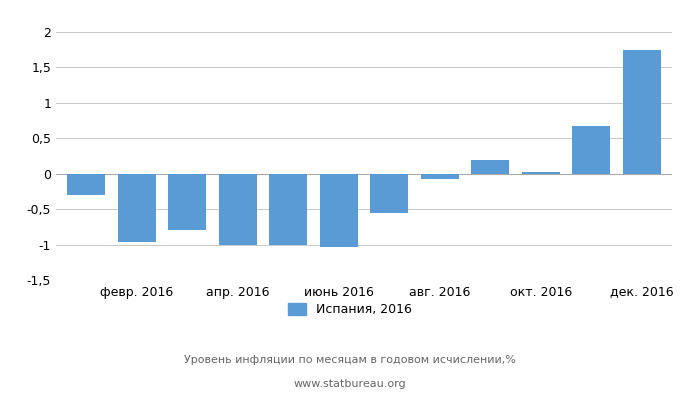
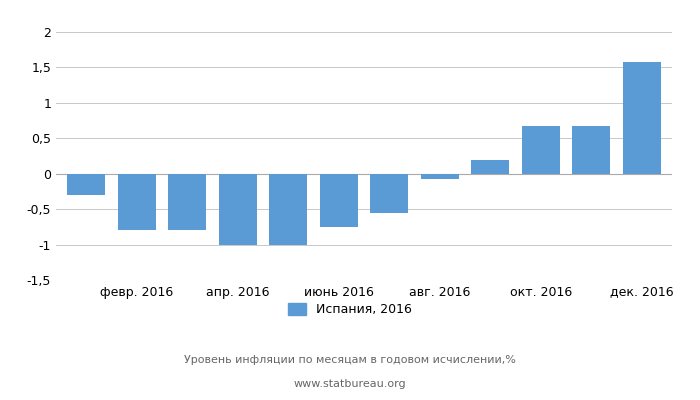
февр. 2016: -0,96 -> -0,80
июнь 2016: -1,04 -> -0,75
окт. 2016: 0,02 -> 0,67
дек. 2016: 1,74 -> 1,58
